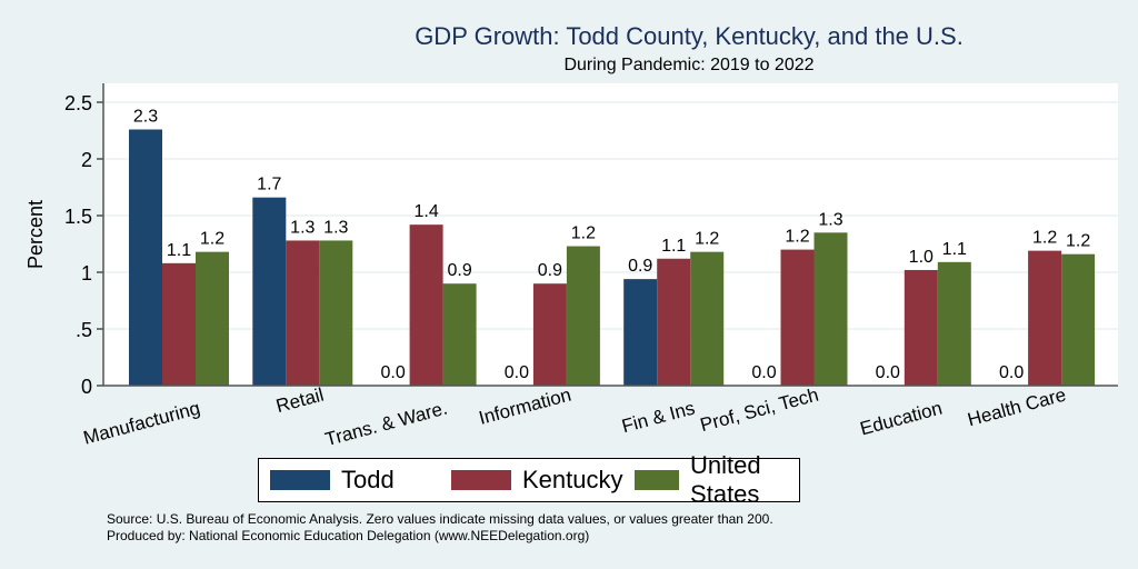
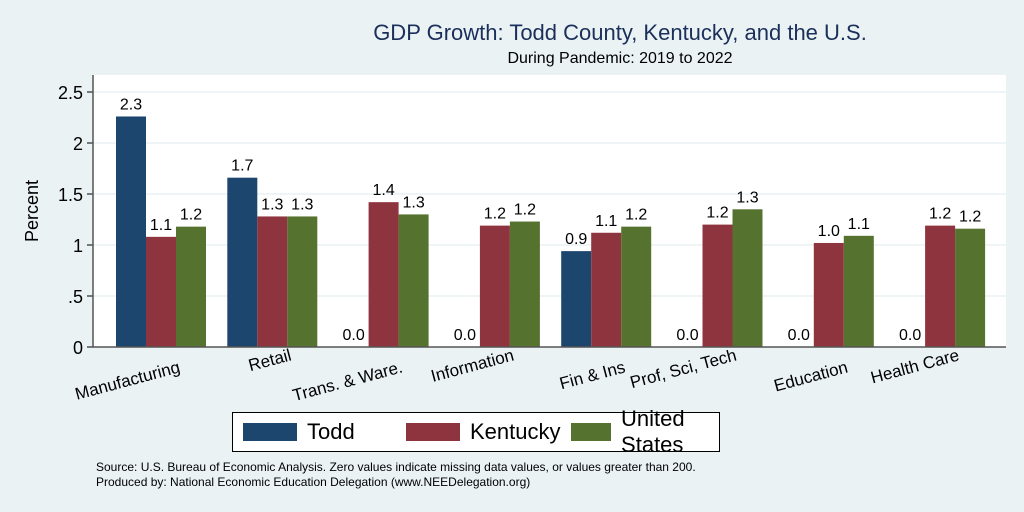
United States/Trans. & Ware.: 0.9 -> 1.3
Kentucky/Information: 0.9 -> 1.2
